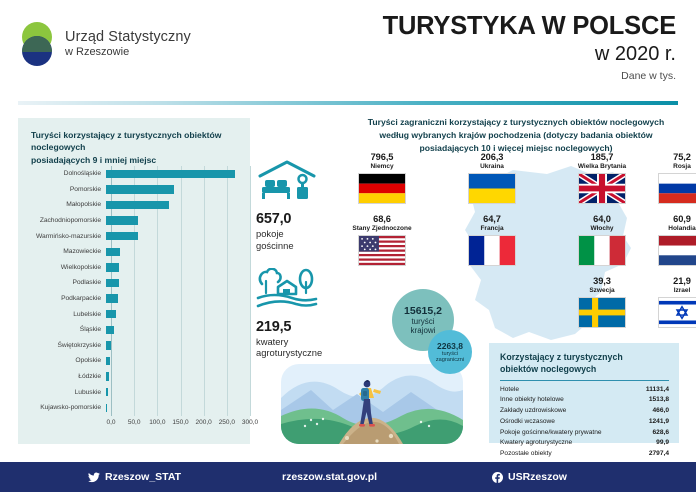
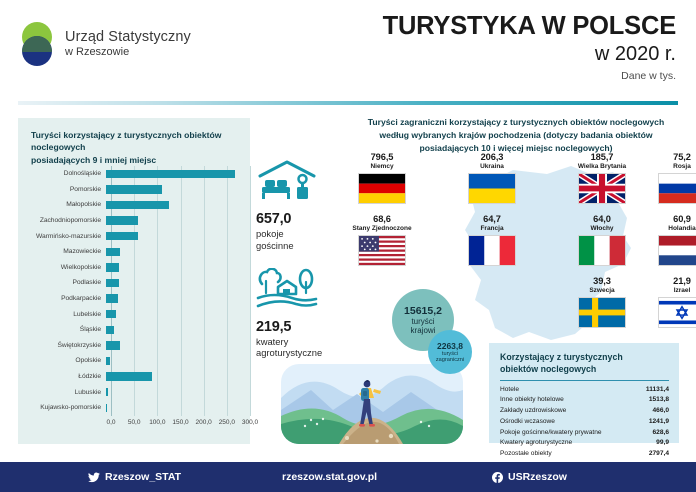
Pomorskie: 150 -> 120
Świętokrzyskie: 10 -> 30
Łódzkie: 10 -> 100
